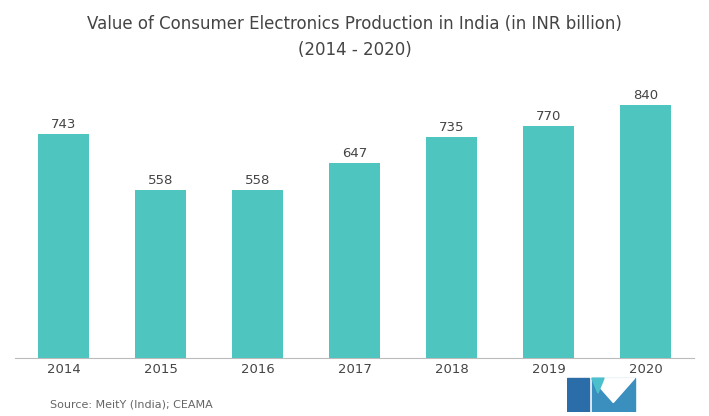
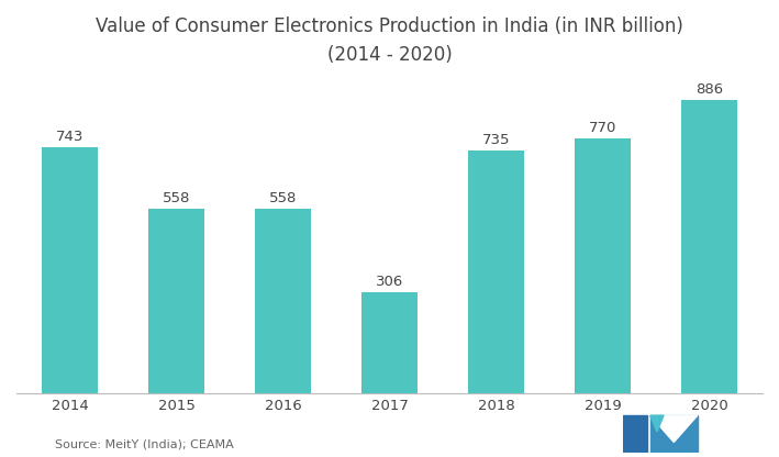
2017: 647 -> 306
2020: 840 -> 886
